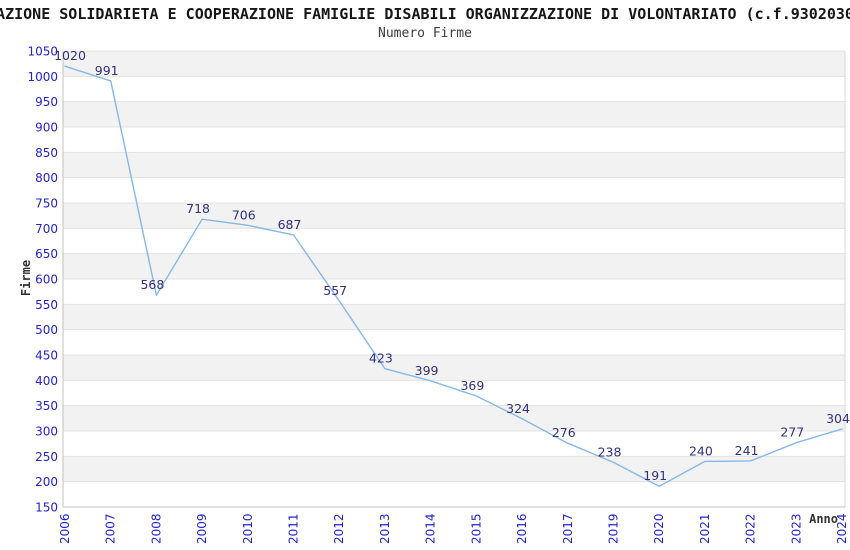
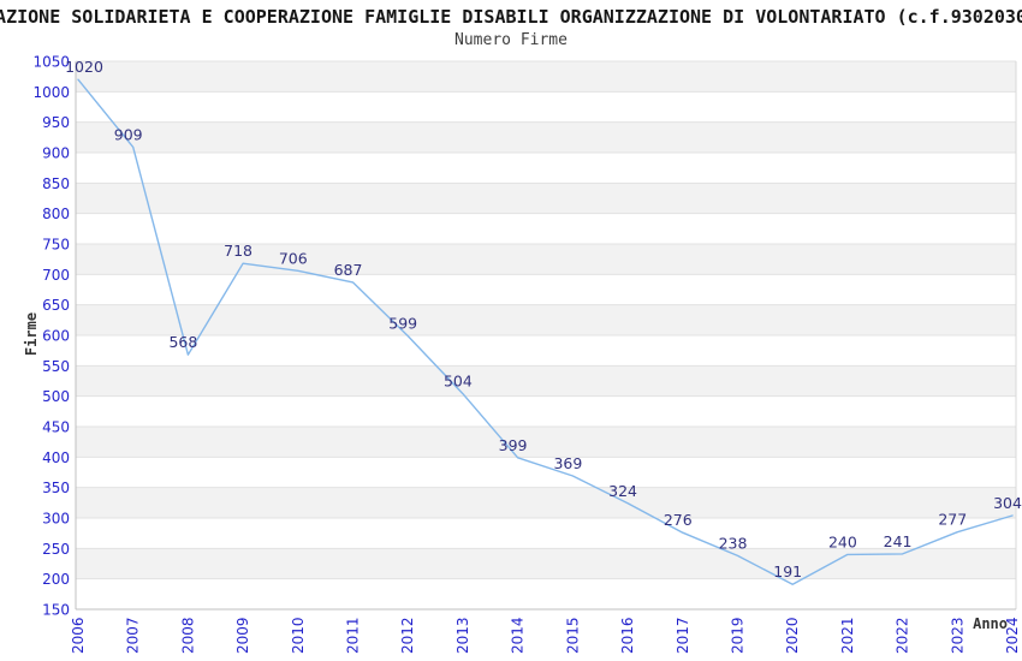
2007: 991 -> 909
2012: 557 -> 599
2013: 423 -> 504
